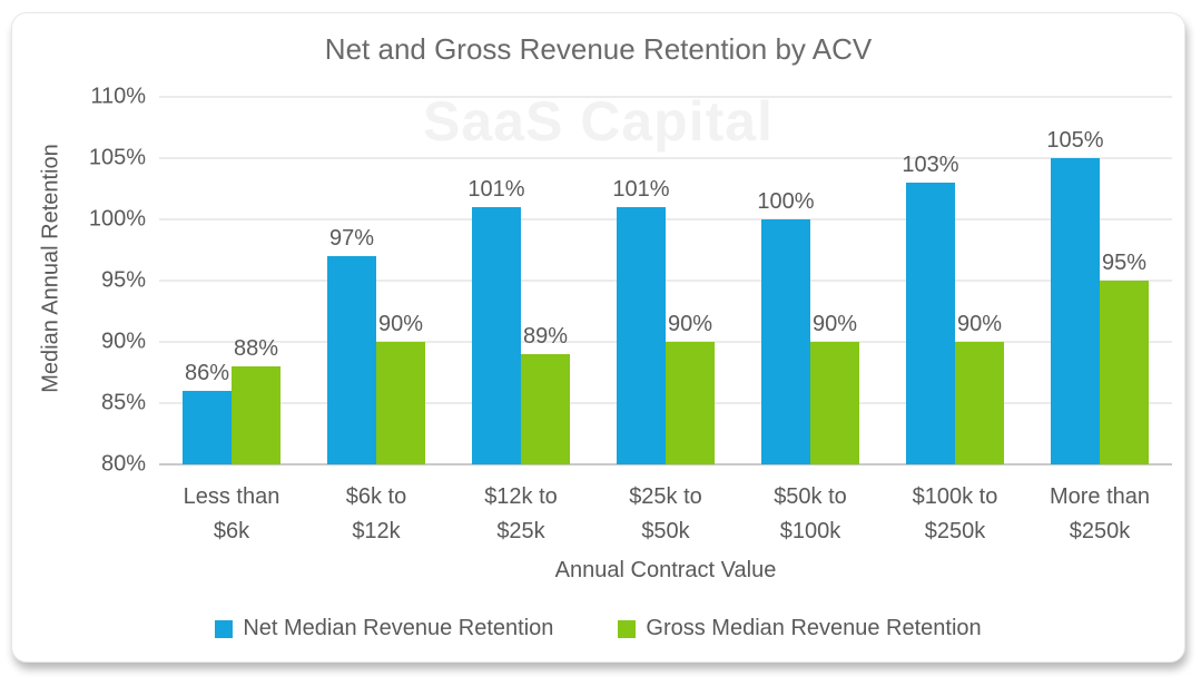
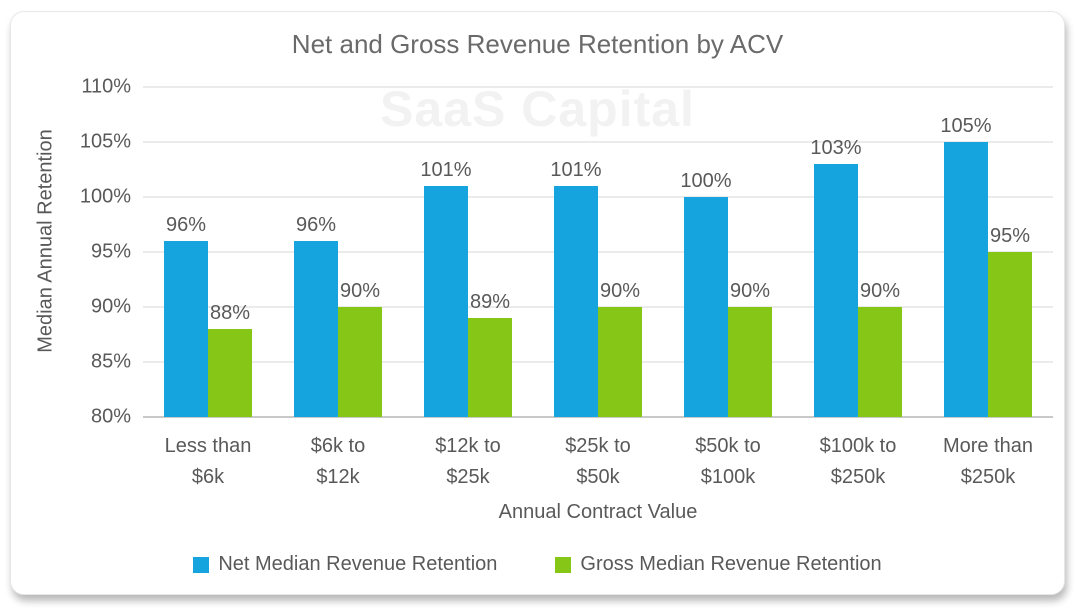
Net Median Revenue Retention/Less than $6k: 86% -> 96%
Net Median Revenue Retention/$6k to $12k: 97% -> 96%
